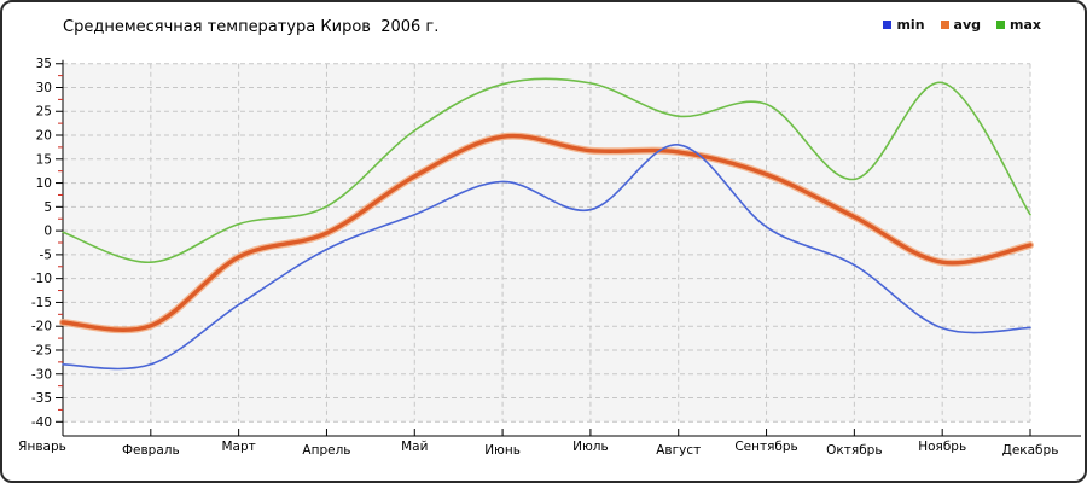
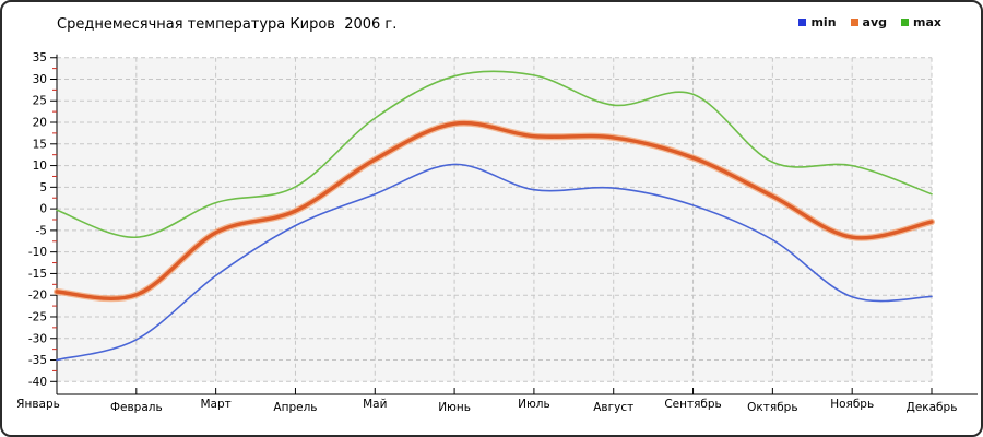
min/Январь: -28 -> -35
min/Февраль: -28 -> -30
min/Август: 18 -> 5
max/Ноябрь: 31 -> 10
